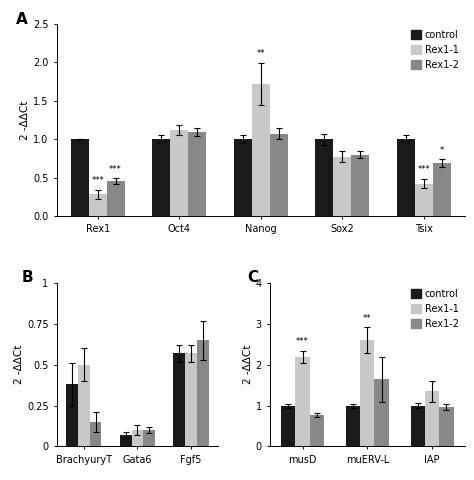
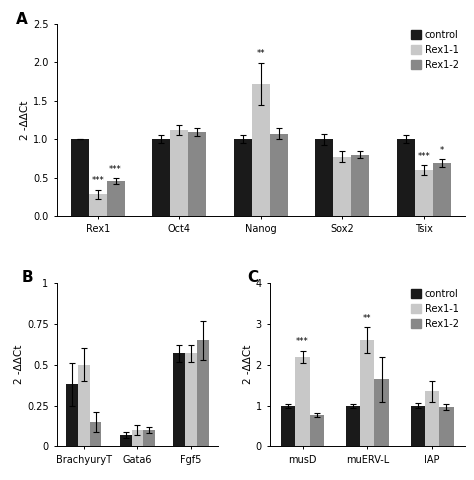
Rex1-1/Tsix: 0.42 -> 0.60
